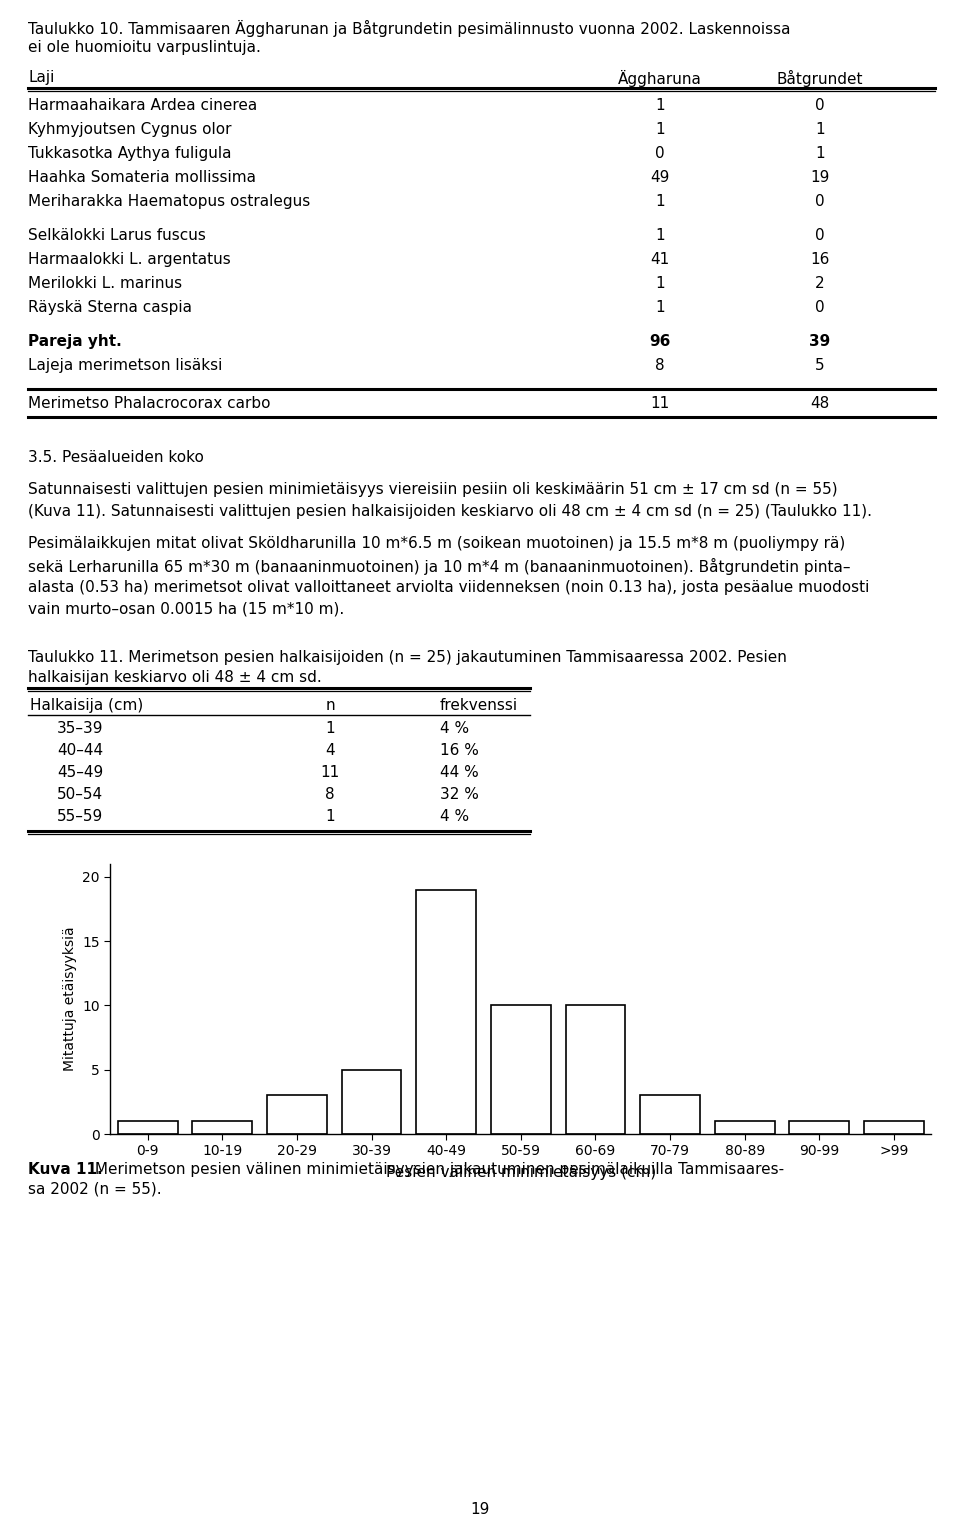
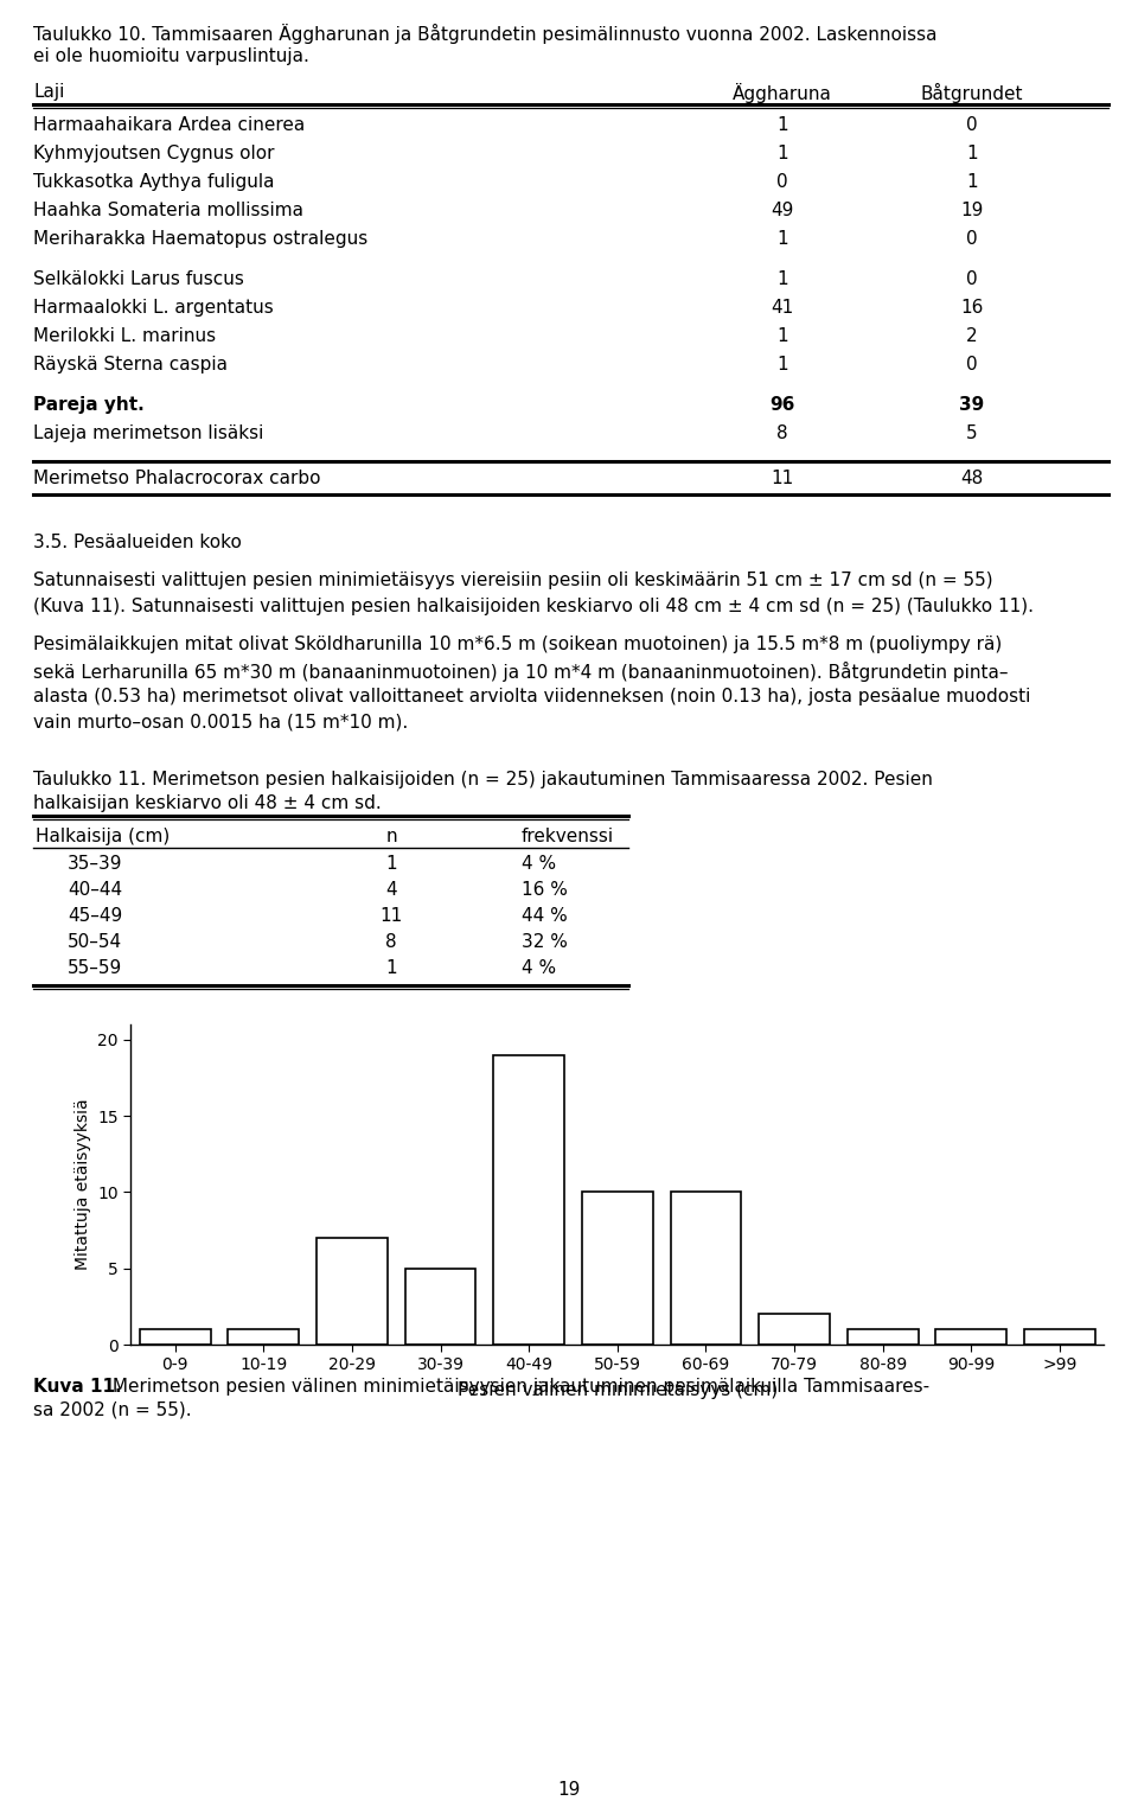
20-29: 3 -> 7
70-79: 3 -> 2
